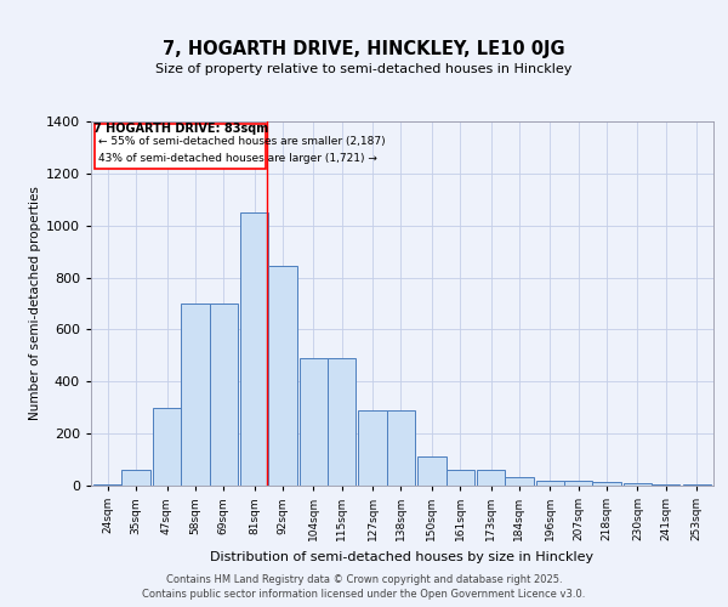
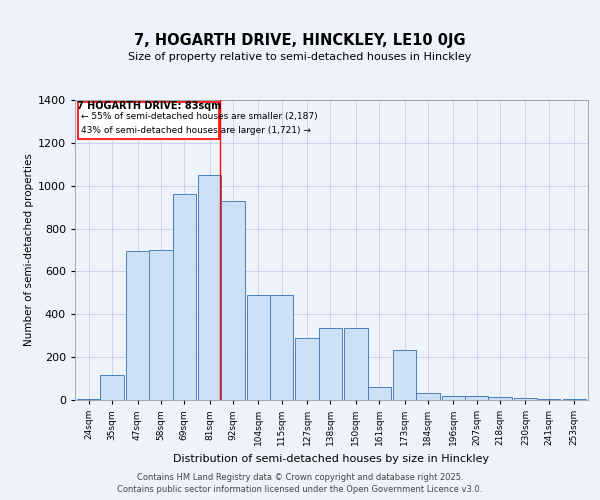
35sqm: 60 -> 115
47sqm: 300 -> 695
69sqm: 700 -> 960
92sqm: 845 -> 930
138sqm: 290 -> 335
150sqm: 110 -> 335
173sqm: 60 -> 235
